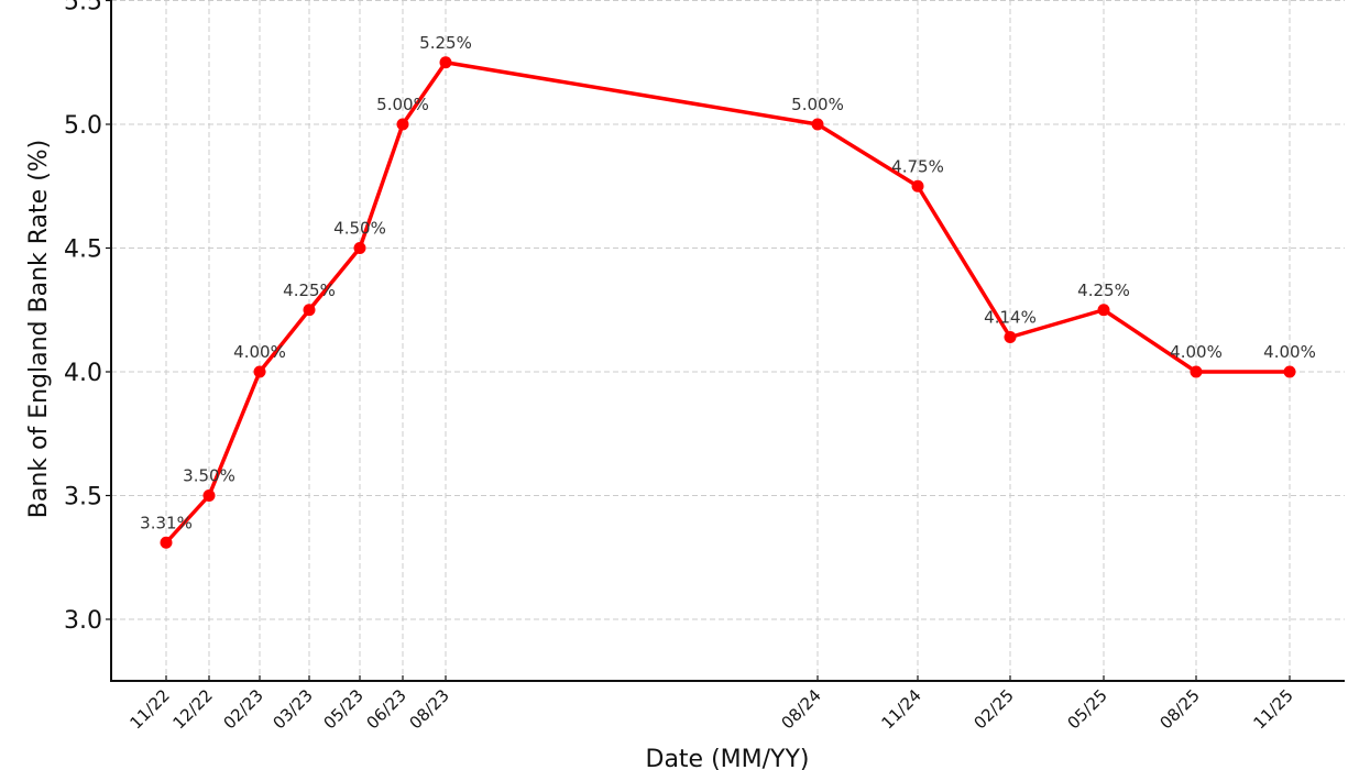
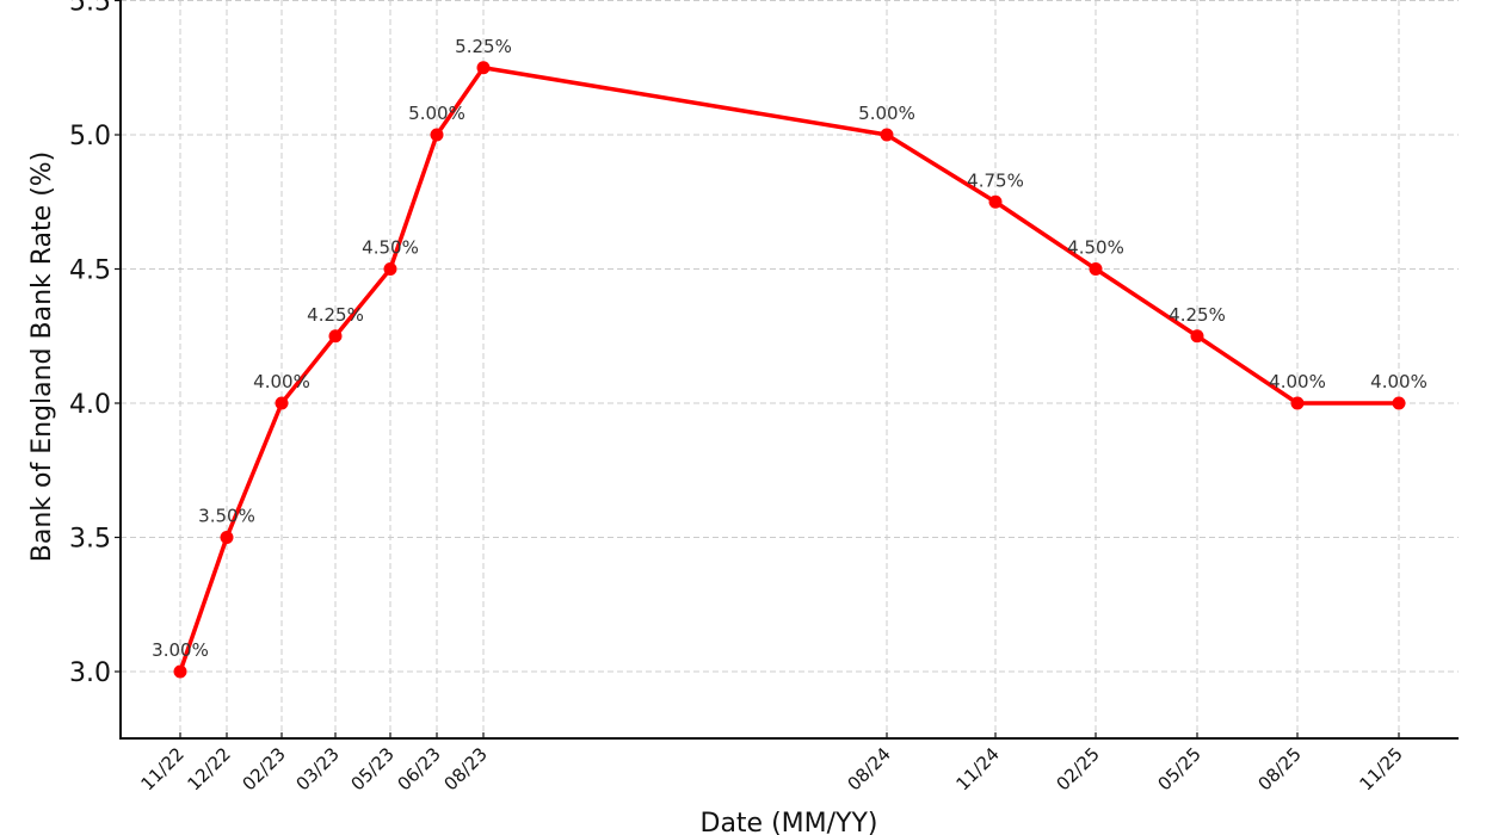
11/22: 3.31% -> 3.00%
02/25: 4.14% -> 4.50%
